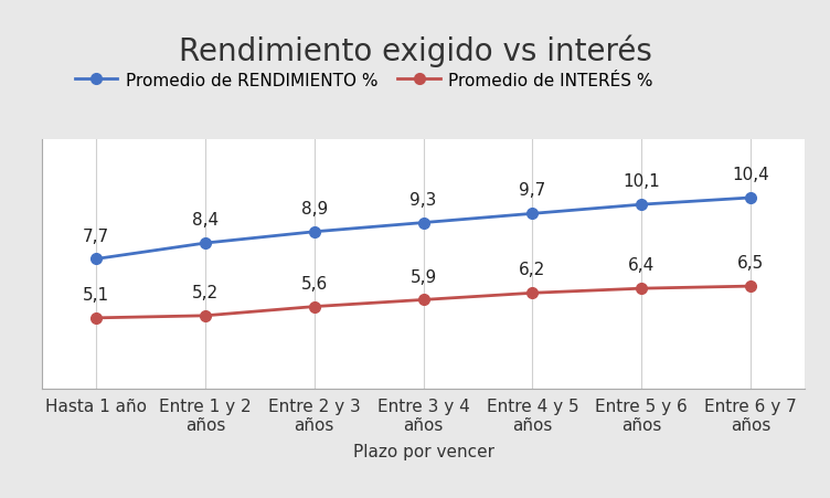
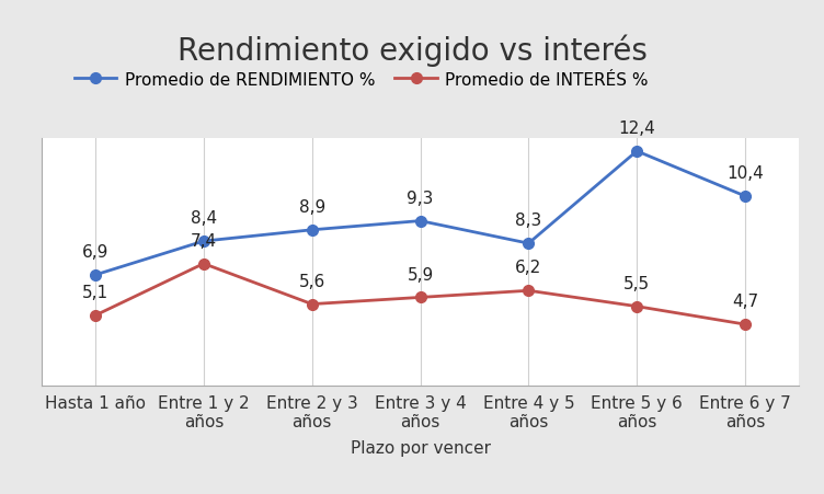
Promedio de RENDIMIENTO %/Hasta 1 año: 7,7 -> 6,9
Promedio de INTERÉS %/Entre 1 y 2 años: 5,2 -> 7,4
Promedio de RENDIMIENTO %/Entre 4 y 5 años: 9,7 -> 8,3
Promedio de RENDIMIENTO %/Entre 5 y 6 años: 10,1 -> 12,4
Promedio de INTERÉS %/Entre 5 y 6 años: 6,4 -> 5,5
Promedio de INTERÉS %/Entre 6 y 7 años: 6,5 -> 4,7
